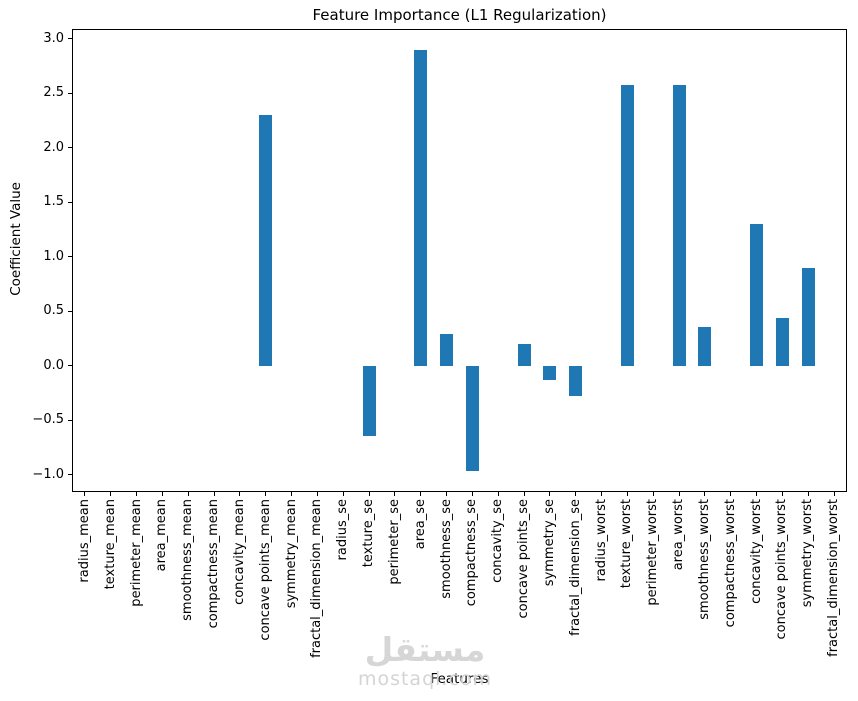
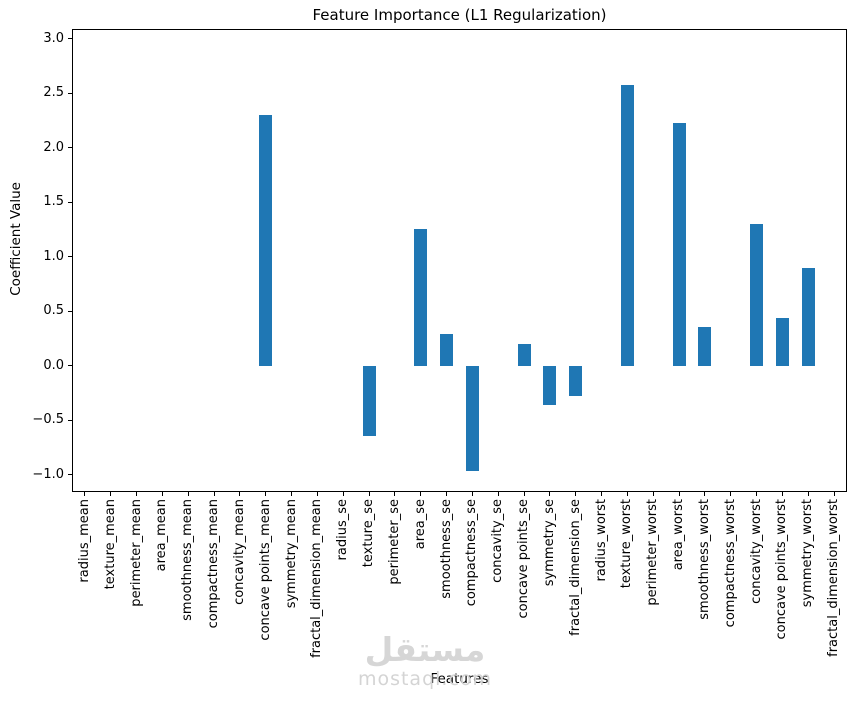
area_se: 2.90 -> 1.25
symmetry_se: -0.13 -> -0.36
area_worst: 2.58 -> 2.23
